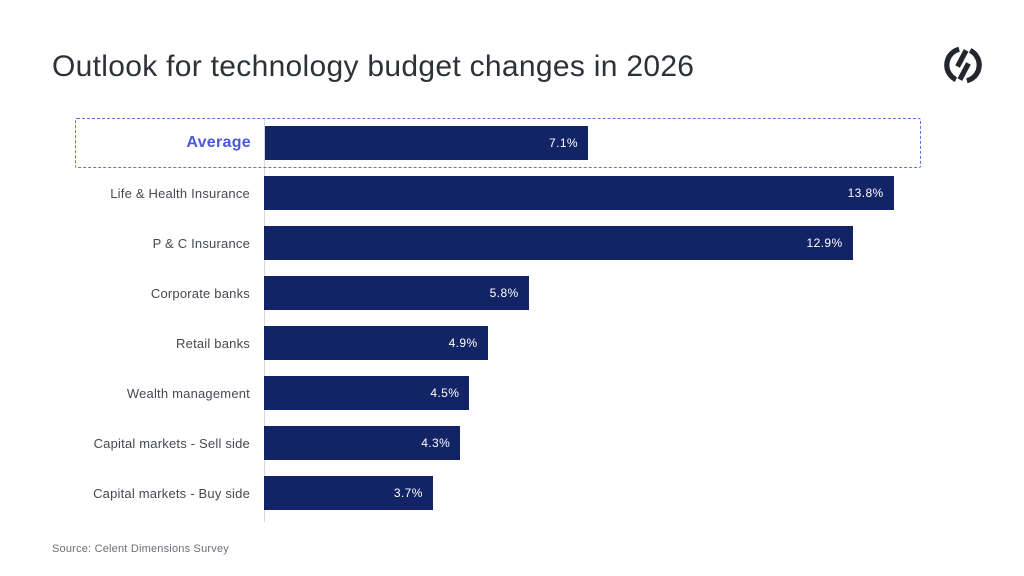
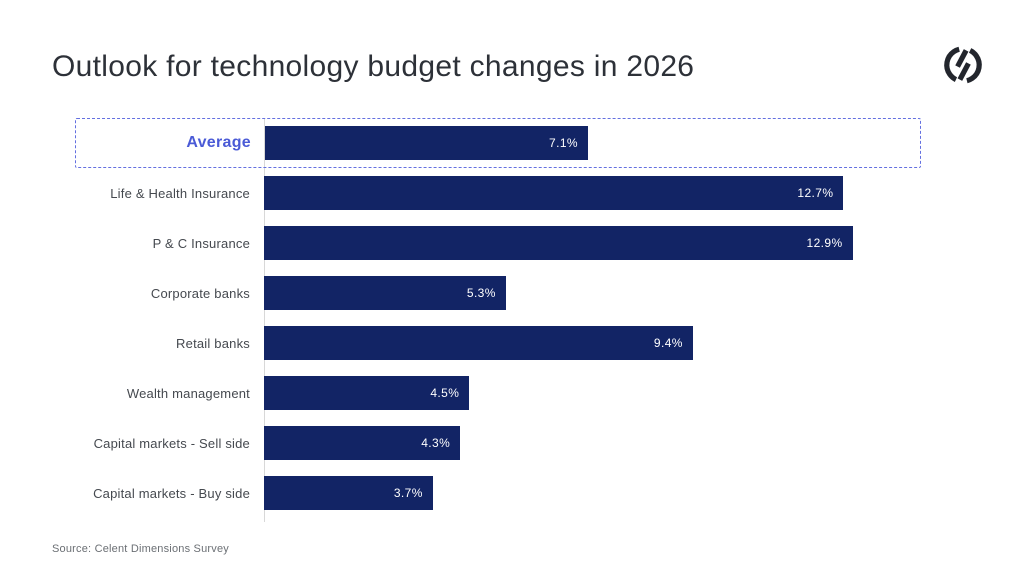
Life & Health Insurance: 13.8% -> 12.7%
Corporate banks: 5.8% -> 5.3%
Retail banks: 4.9% -> 9.4%
